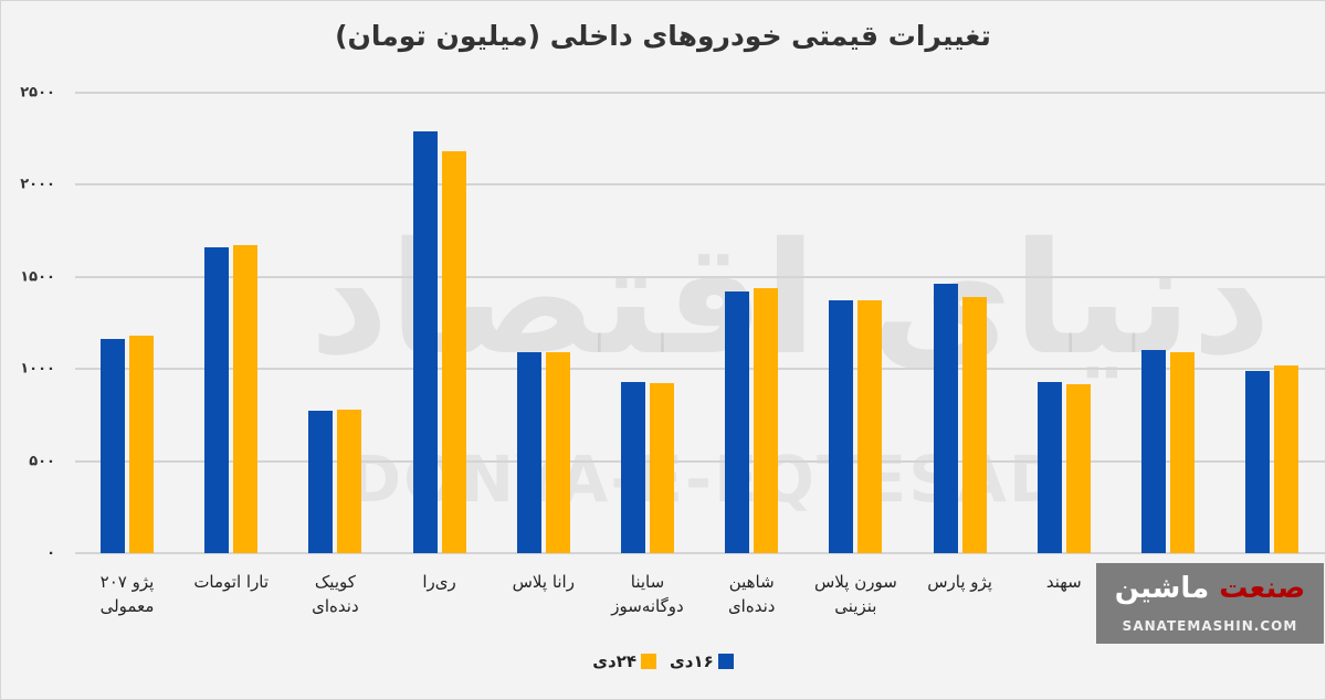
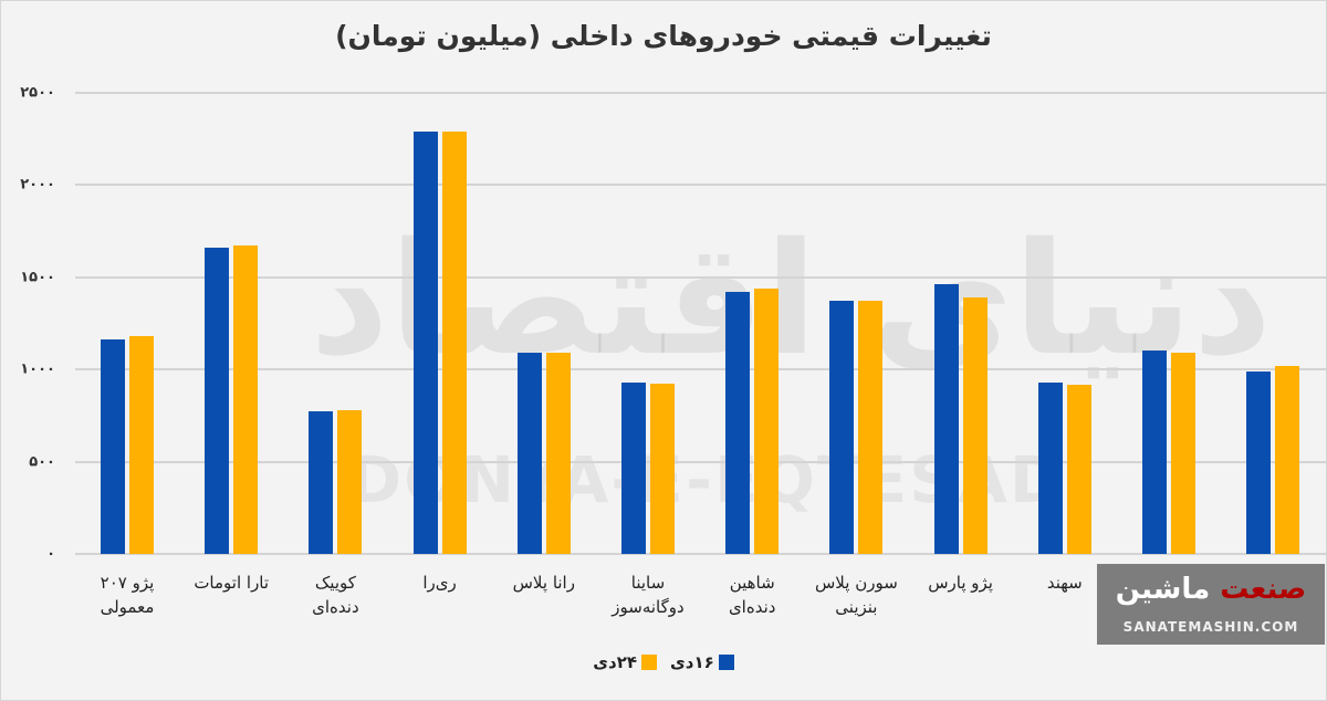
۲۴دی/ری‌را: 2180 -> 2290
